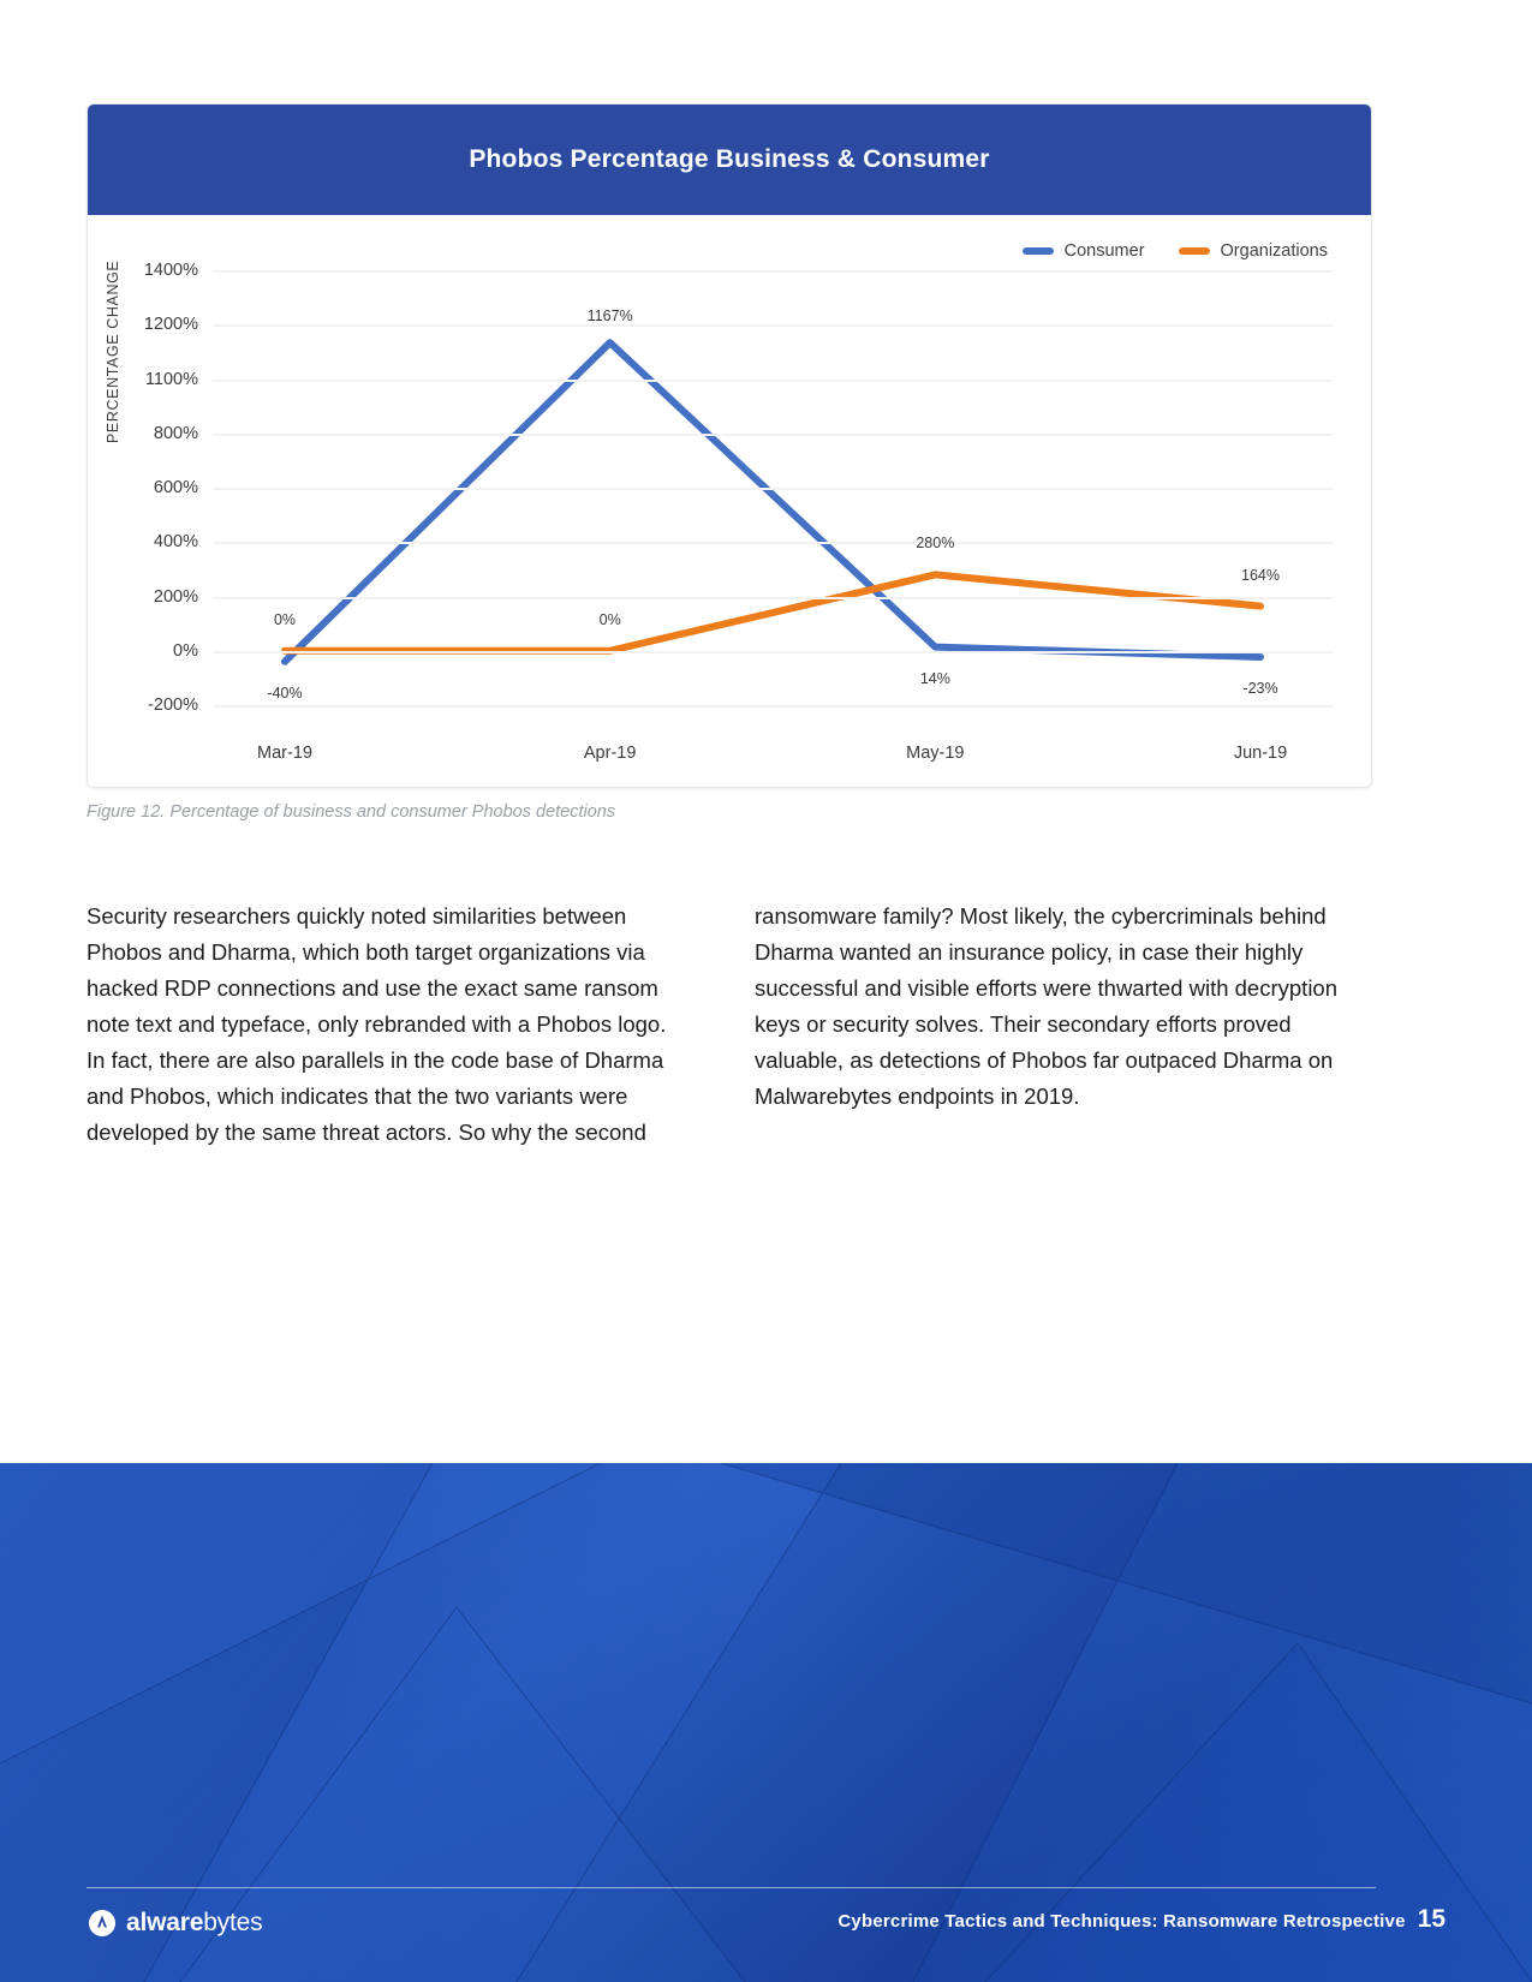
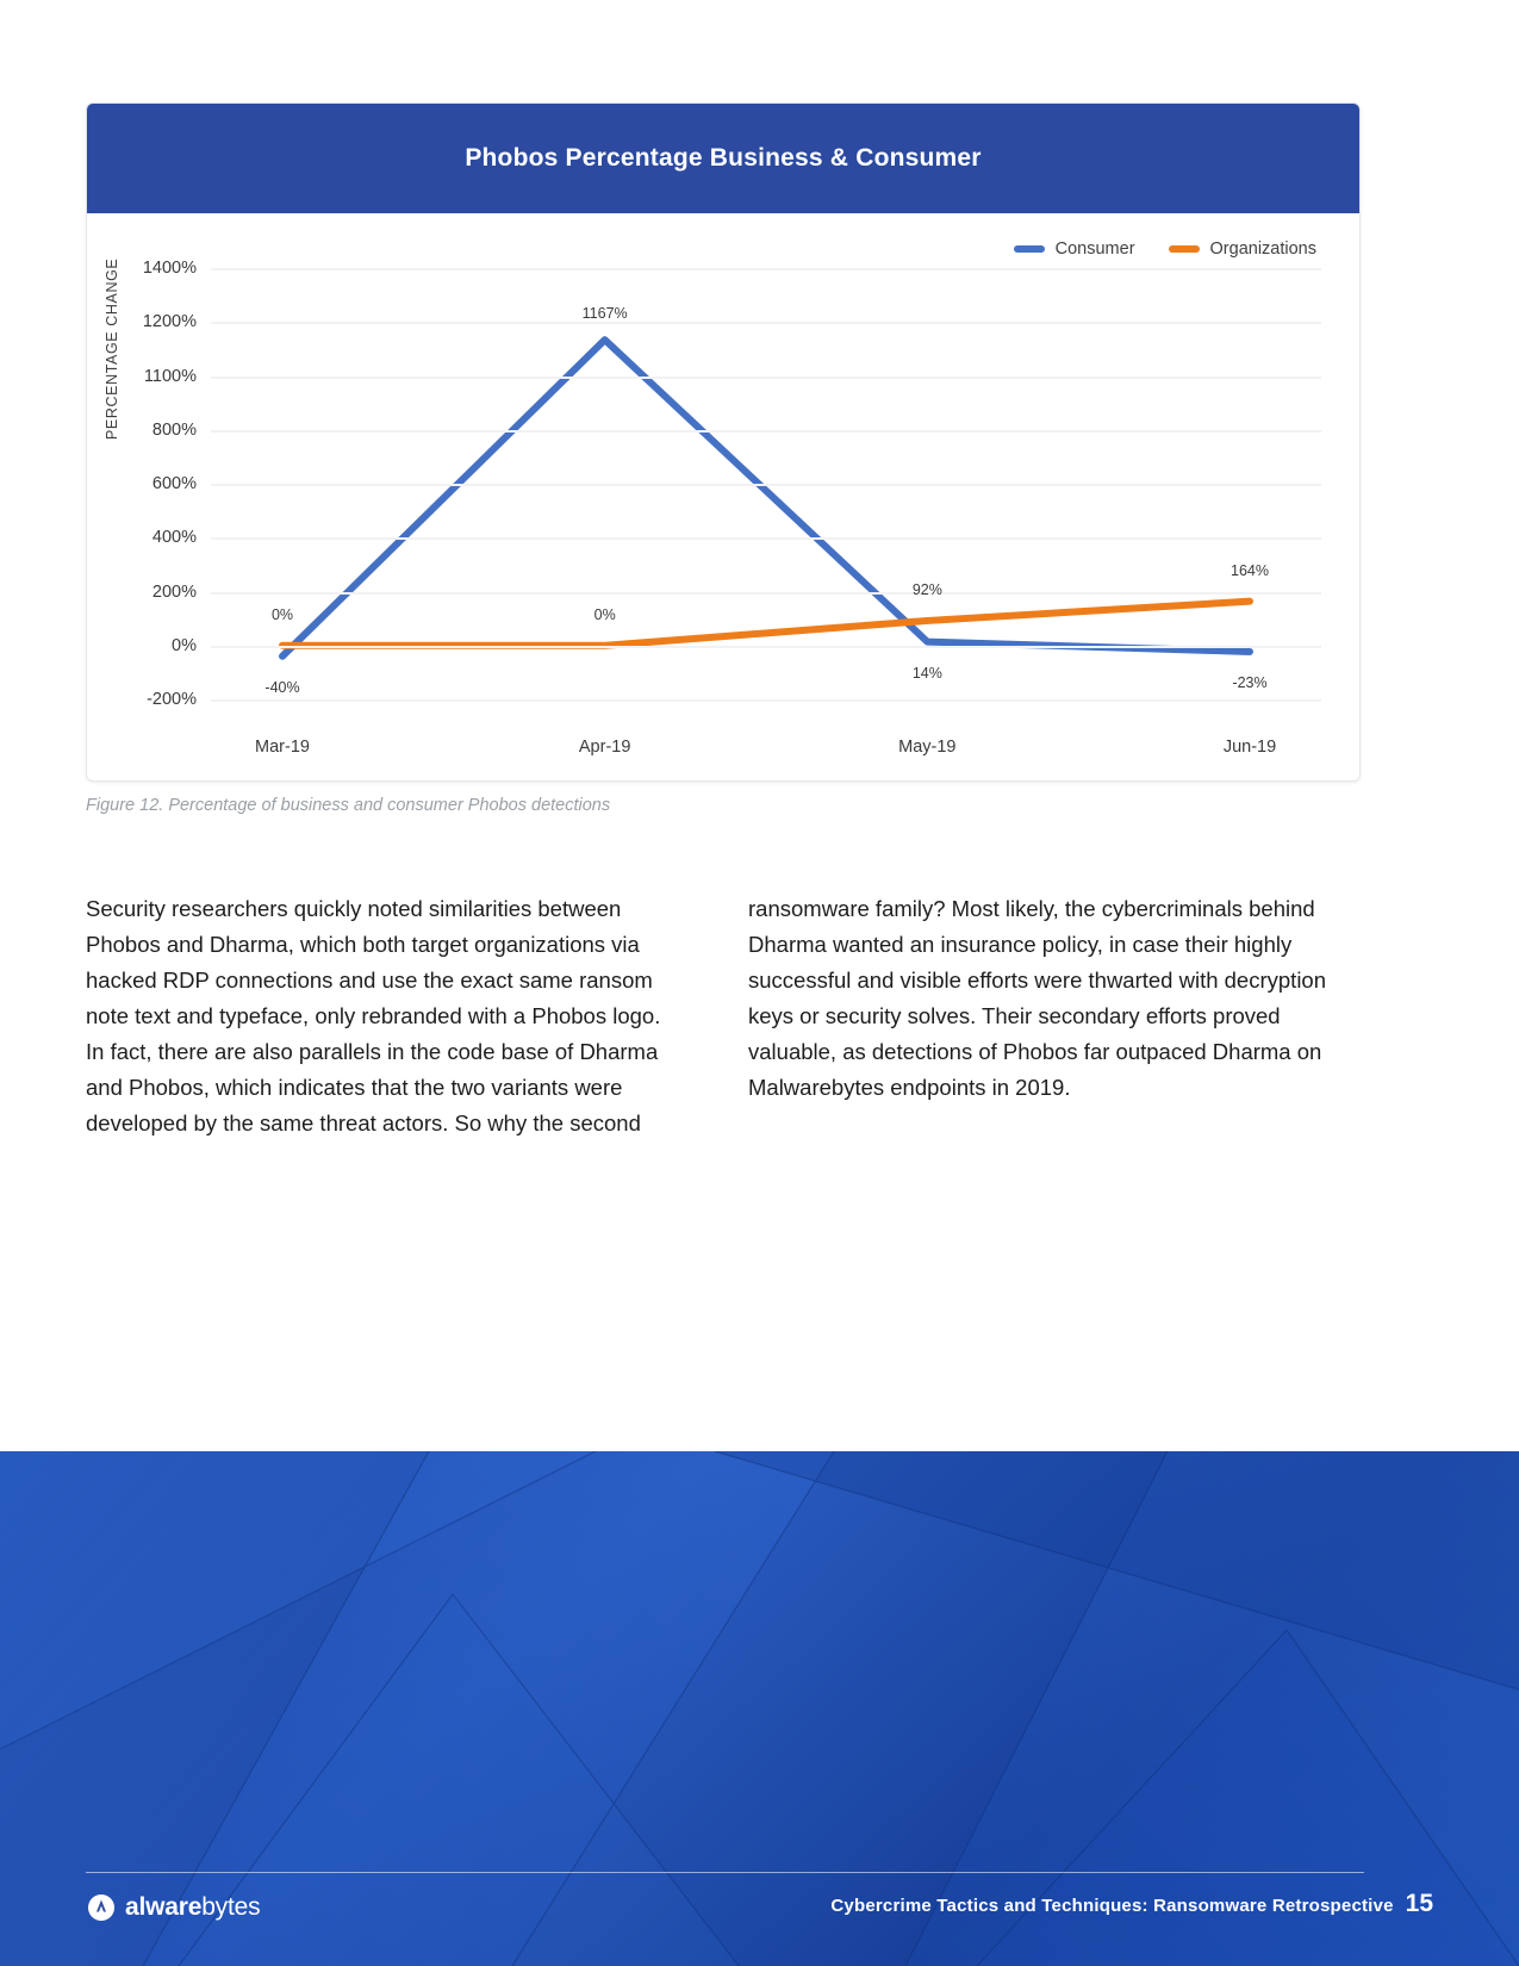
Organizations/May-19: 280% -> 92%
